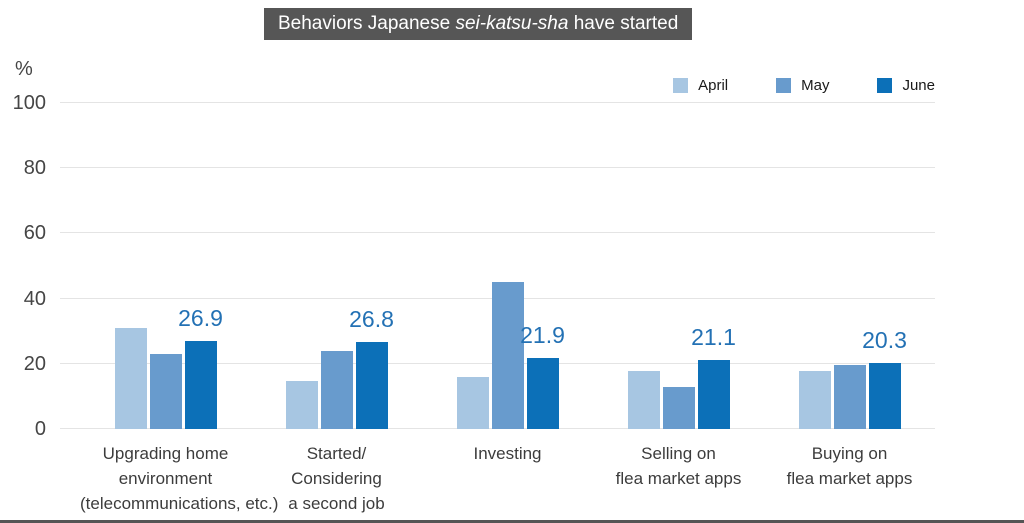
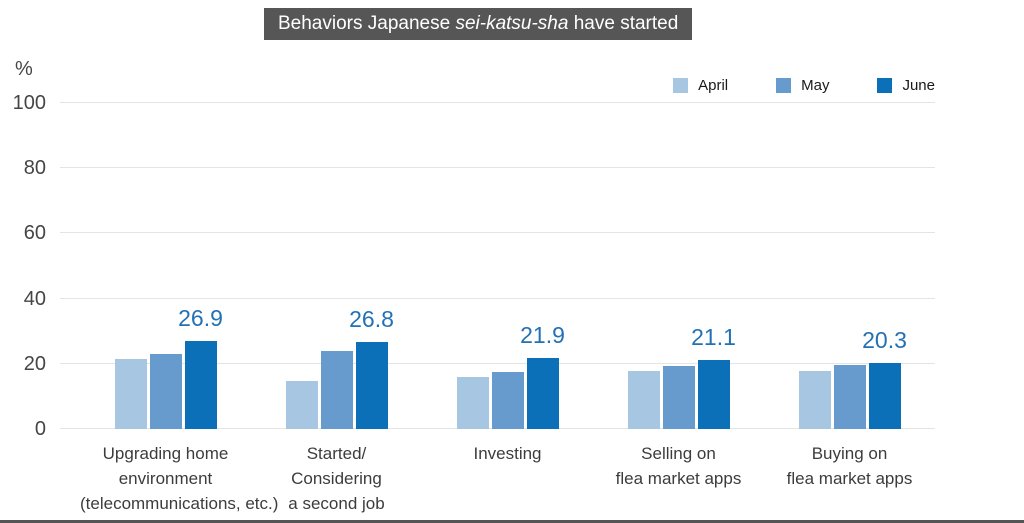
April/Upgrading home environment (telecommunications, etc.): 31 -> 21
May/Investing: 45 -> 18
May/Selling on flea market apps: 13 -> 19
